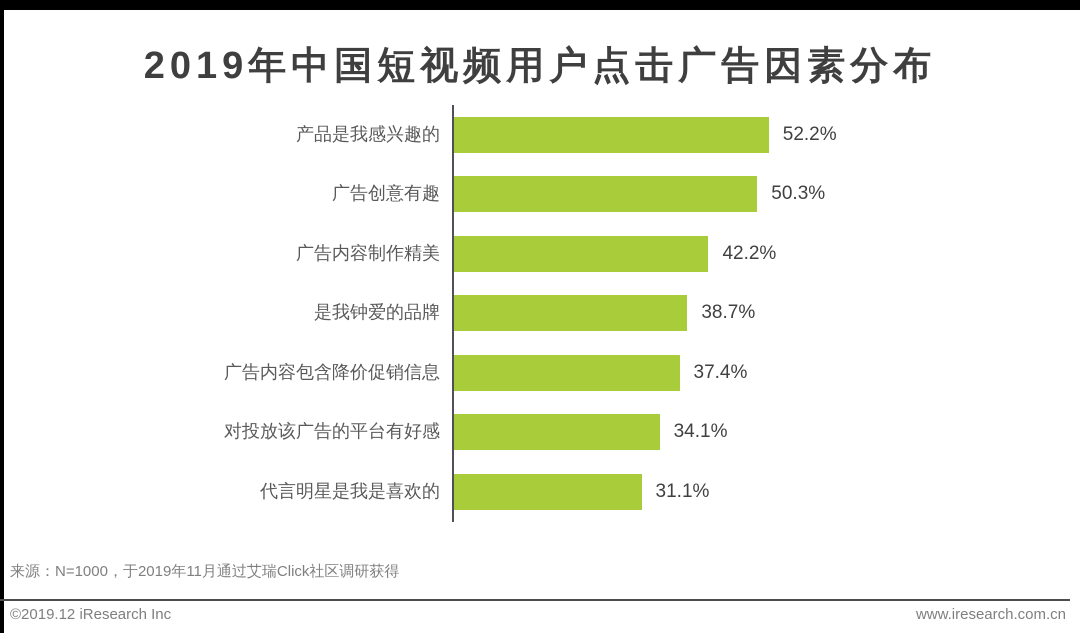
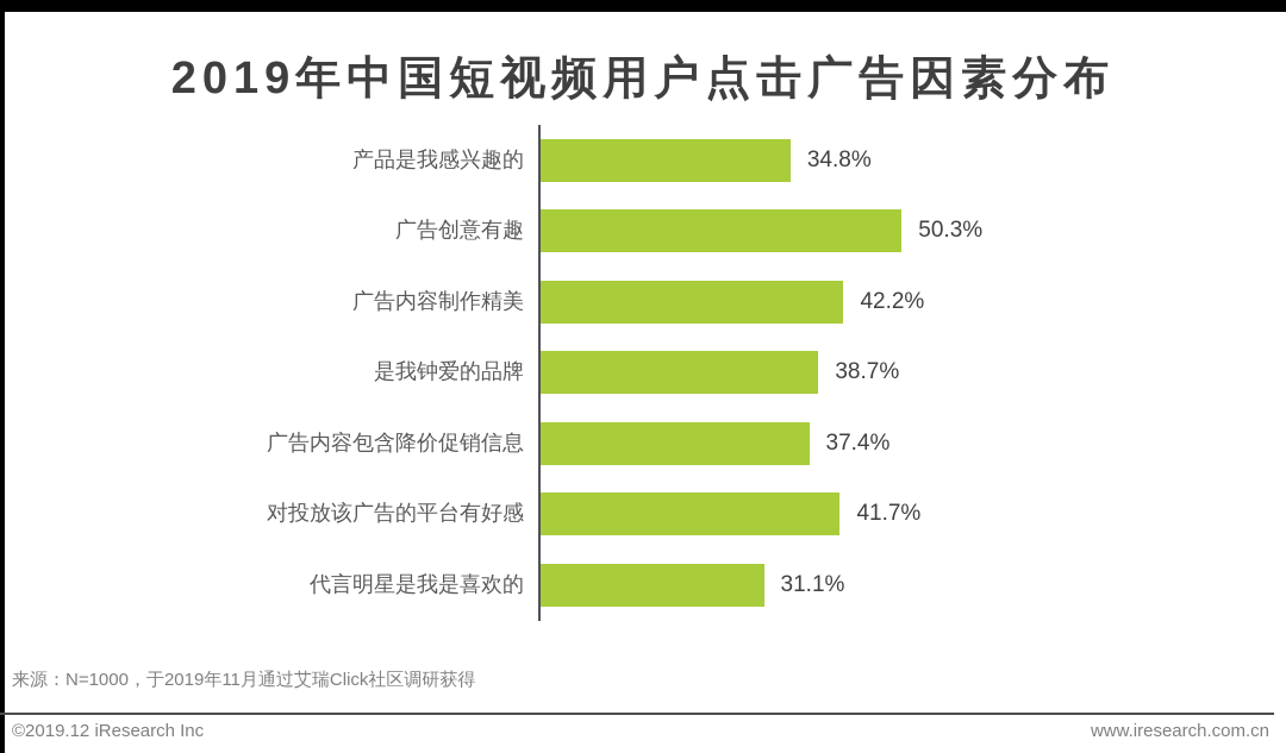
产品是我感兴趣的: 52.2% -> 34.8%
对投放该广告的平台有好感: 34.1% -> 41.7%
